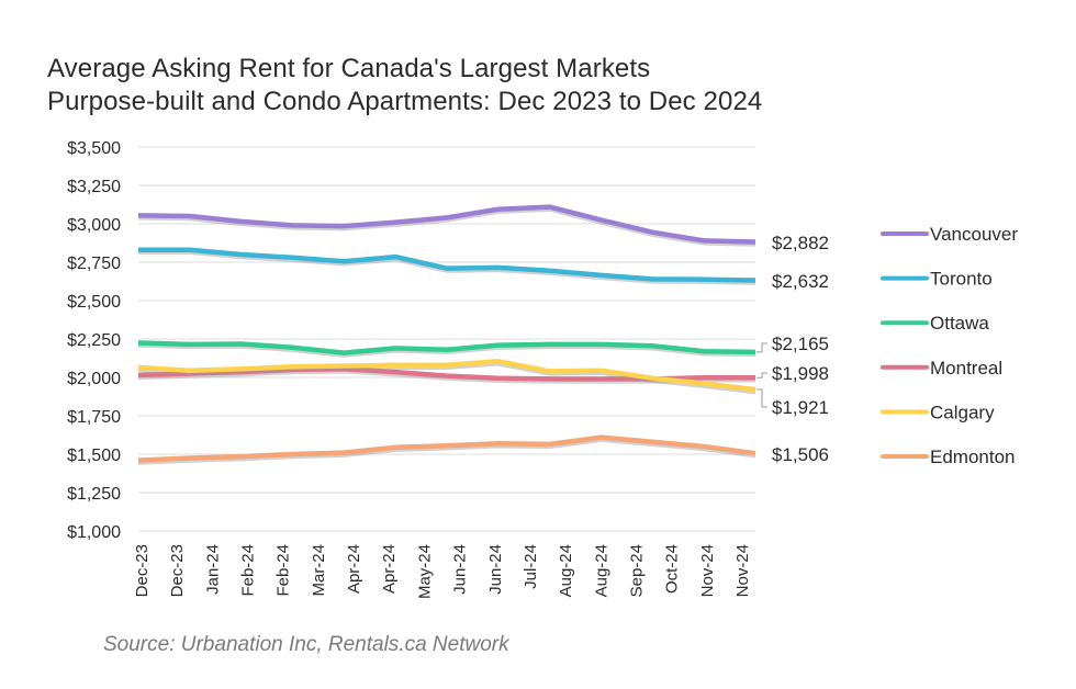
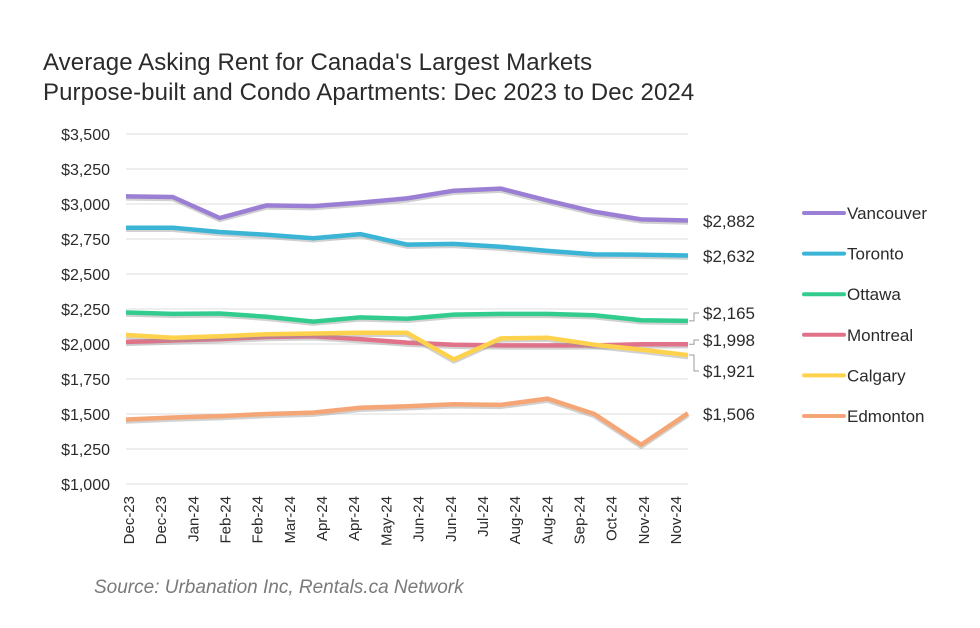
Vancouver/Feb-24: $3020 -> $2900
Calgary/Jul-24: $2100 -> $1890
Edmonton/Oct-24: $1580 -> $1500
Edmonton/Nov-24: $1550 -> $1280
